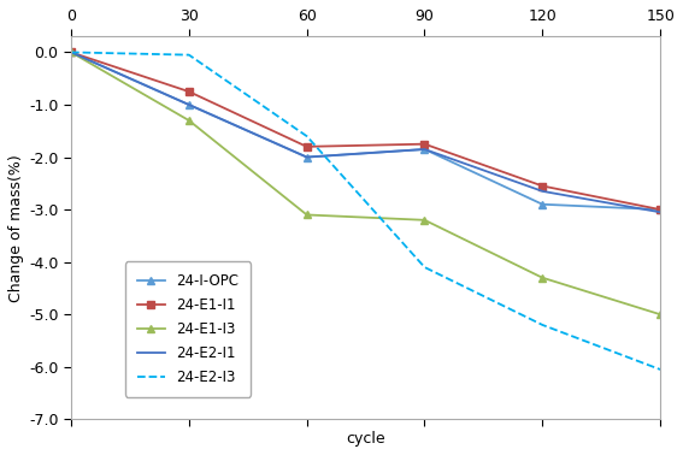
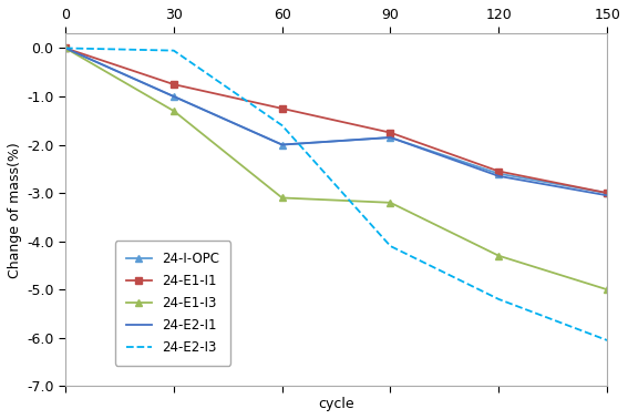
24-E1-I1/60: -1.80 -> -1.25
24-I-OPC/120: -2.90 -> -2.60
